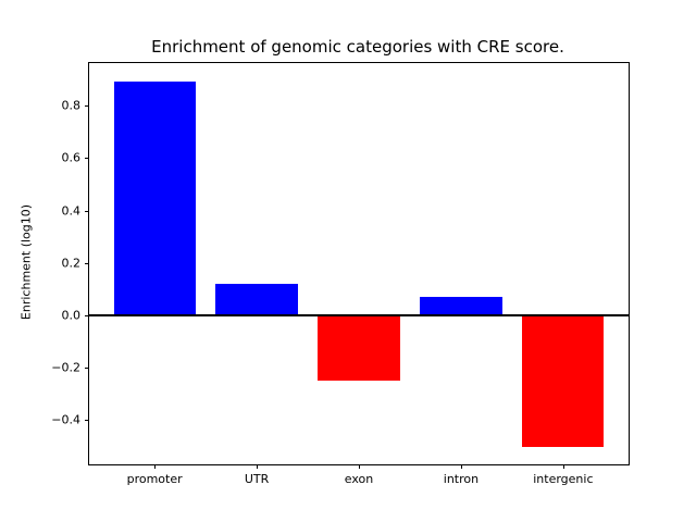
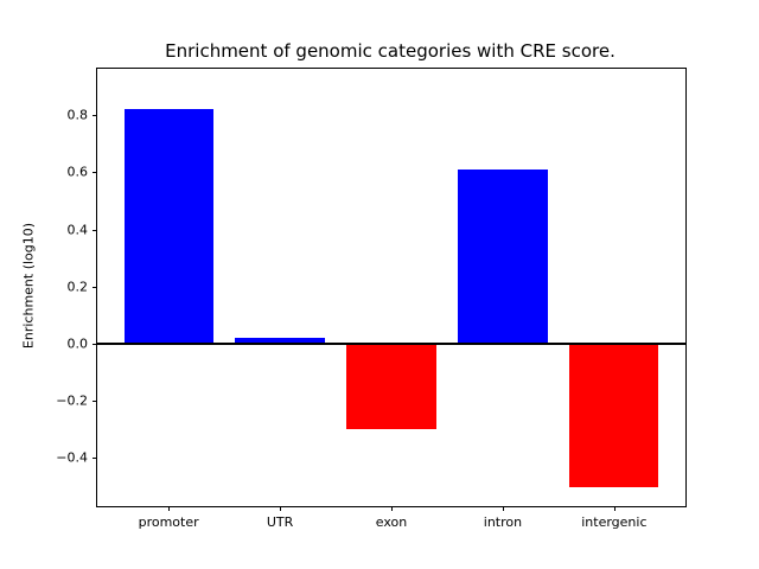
promoter: 0.89 -> 0.82
UTR: 0.12 -> 0.02
exon: -0.25 -> -0.30
intron: 0.07 -> 0.61
